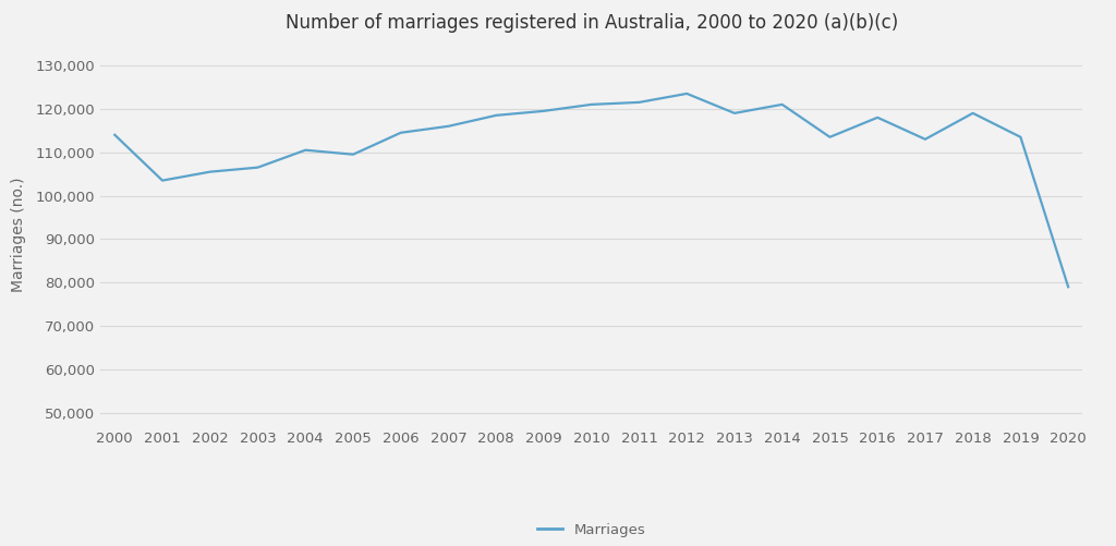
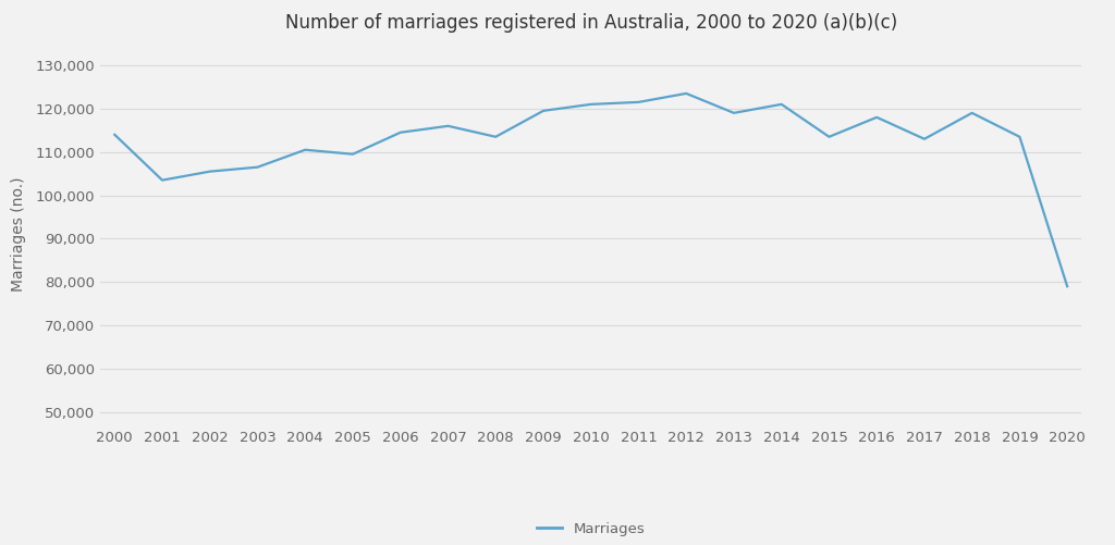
2008: 118,500 -> 113,500
